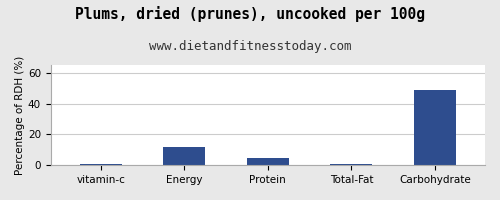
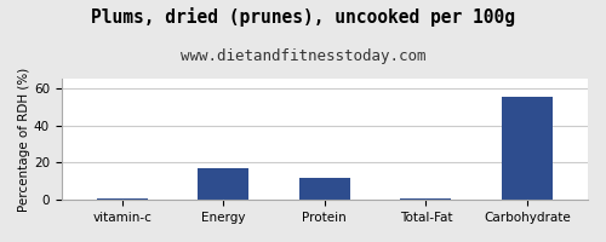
Energy: 12 -> 17
Protein: 5 -> 12
Carbohydrate: 49 -> 55
